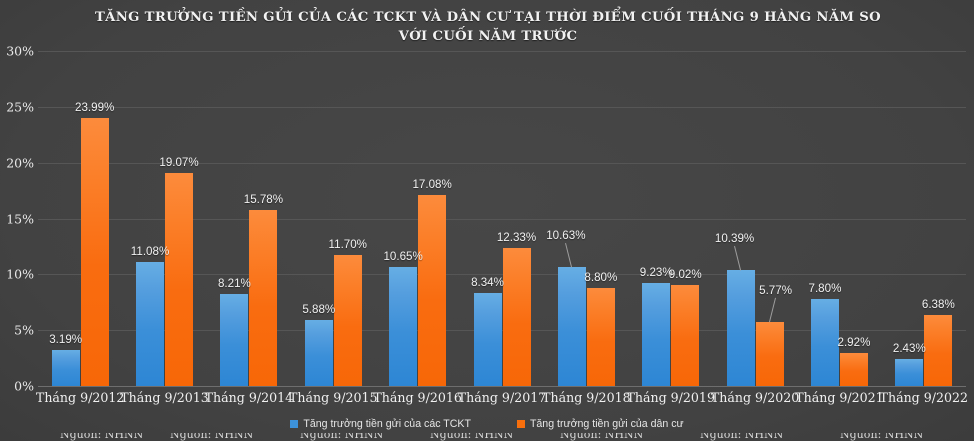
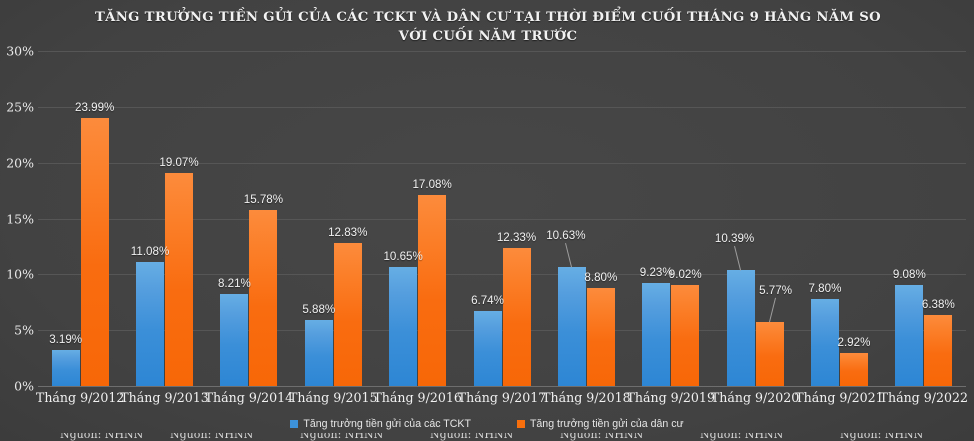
Tăng trưởng tiền gửi của dân cư/Tháng 9/2015: 11.70% -> 12.83%
Tăng trưởng tiền gửi của các TCKT/Tháng 9/2017: 8.34% -> 6.74%
Tăng trưởng tiền gửi của các TCKT/Tháng 9/2022: 2.43% -> 9.08%
